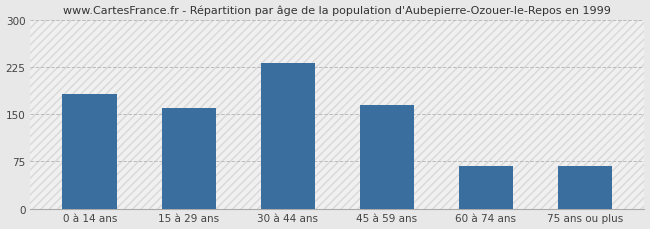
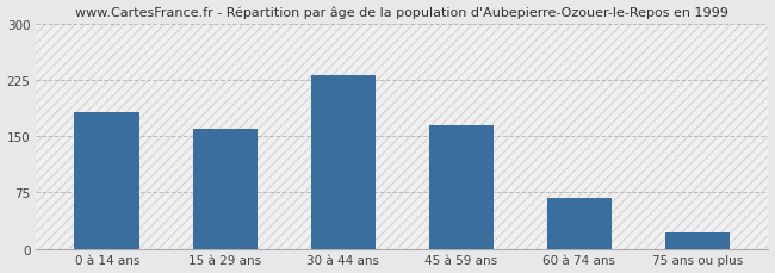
75 ans ou plus: 68 -> 22
